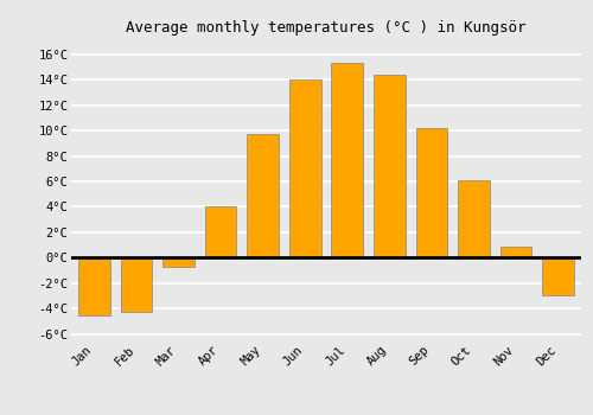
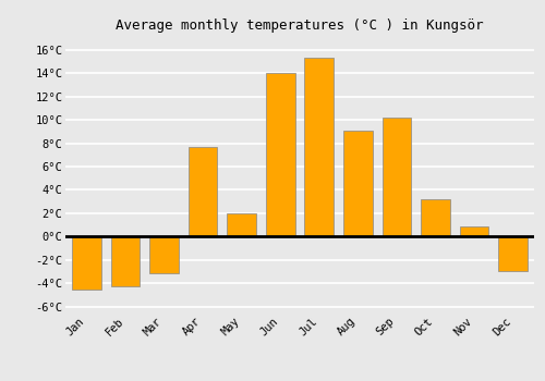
Mar: -0.7°C -> -3.1°C
Apr: 4.0°C -> 7.7°C
May: 9.7°C -> 2.0°C
Aug: 14.4°C -> 9.1°C
Oct: 6.1°C -> 3.2°C
